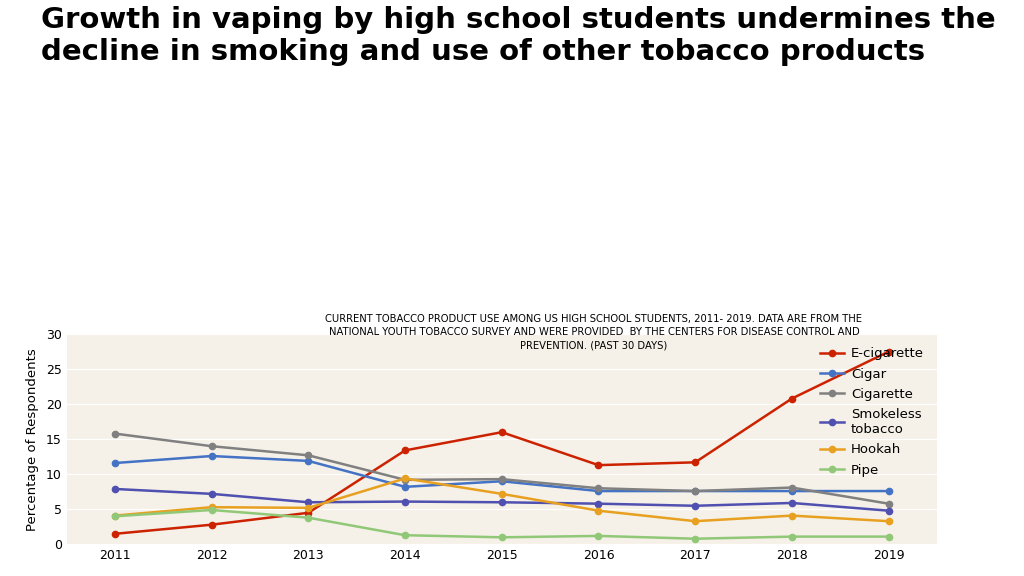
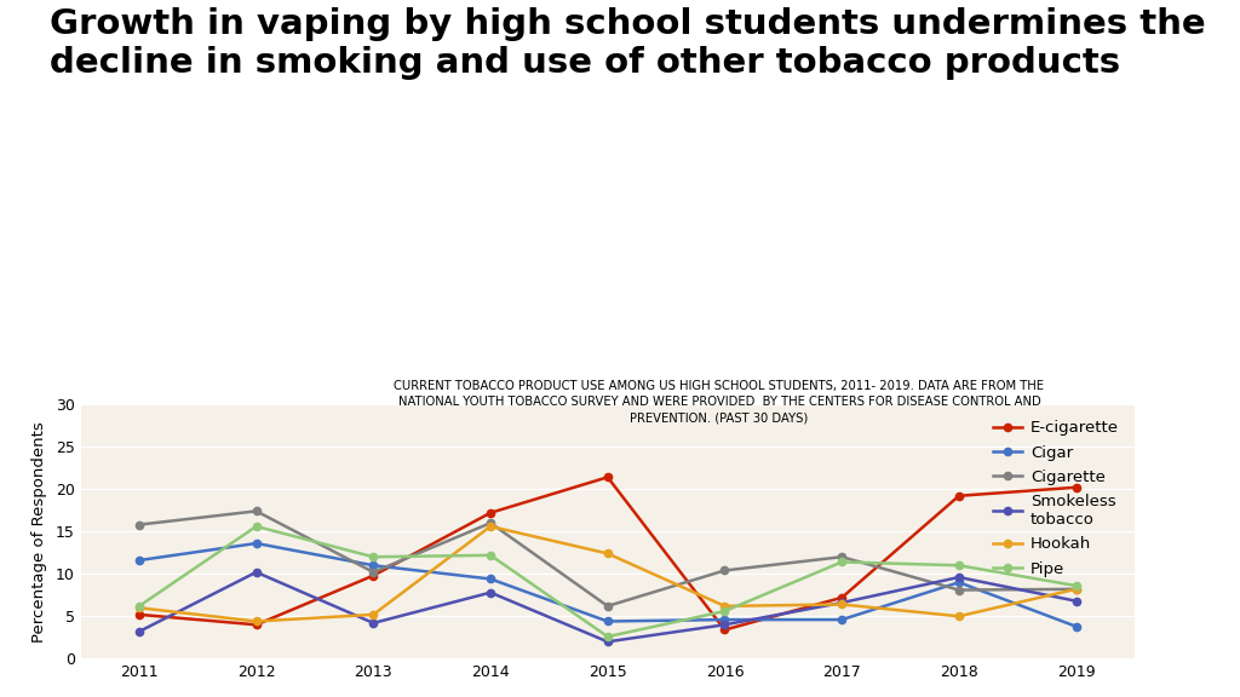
E-cigarette/2011: 1.5 -> 5.2
Smokeless tobacco/2011: 7.9 -> 3.2
Hookah/2011: 4.1 -> 6.0
Pipe/2011: 4.0 -> 6.2
E-cigarette/2012: 2.8 -> 4.0
Cigar/2012: 12.6 -> 13.6
Cigarette/2012: 14.0 -> 17.4
Smokeless tobacco/2012: 7.2 -> 10.2
Hookah/2012: 5.3 -> 4.4
Pipe/2012: 4.9 -> 15.6
E-cigarette/2013: 4.5 -> 9.8
Cigar/2013: 11.9 -> 11.0
Cigarette/2013: 12.7 -> 10.2
Smokeless tobacco/2013: 6.0 -> 4.2
Pipe/2013: 3.8 -> 12.0
E-cigarette/2014: 13.4 -> 17.2
Cigar/2014: 8.2 -> 9.4
Cigarette/2014: 9.2 -> 16.0
Smokeless tobacco/2014: 6.1 -> 7.8
Hookah/2014: 9.4 -> 15.6
Pipe/2014: 1.3 -> 12.2
E-cigarette/2015: 16.0 -> 21.4
Cigar/2015: 9.0 -> 4.4
Cigarette/2015: 9.3 -> 6.2
Smokeless tobacco/2015: 6.0 -> 2.0
Hookah/2015: 7.2 -> 12.4
Pipe/2015: 1.0 -> 2.6
E-cigarette/2016: 11.3 -> 3.4
Cigar/2016: 7.6 -> 4.6
Cigarette/2016: 8.0 -> 10.4
Smokeless tobacco/2016: 5.8 -> 4.0
Hookah/2016: 4.8 -> 6.2
Pipe/2016: 1.2 -> 5.6
E-cigarette/2017: 11.7 -> 7.2
Cigar/2017: 7.6 -> 4.6
Cigarette/2017: 7.6 -> 12.0
Smokeless tobacco/2017: 5.5 -> 6.6
Hookah/2017: 3.3 -> 6.4
Pipe/2017: 0.8 -> 11.4
E-cigarette/2018: 20.8 -> 19.2
Cigar/2018: 7.6 -> 9.0
Smokeless tobacco/2018: 5.9 -> 9.6
Hookah/2018: 4.1 -> 5.0
Pipe/2018: 1.1 -> 11.0
E-cigarette/2019: 27.5 -> 20.2
Cigar/2019: 7.6 -> 3.8
Cigarette/2019: 5.8 -> 8.2
Smokeless tobacco/2019: 4.8 -> 6.8
Hookah/2019: 3.3 -> 8.2
Pipe/2019: 1.1 -> 8.6
